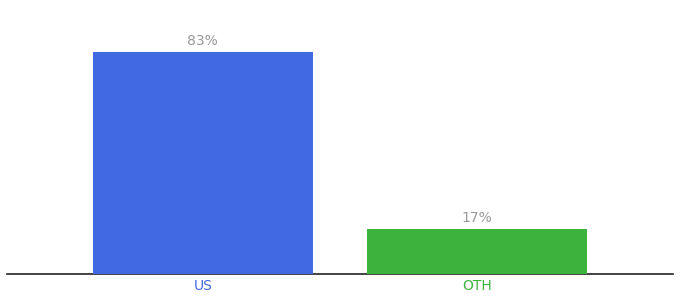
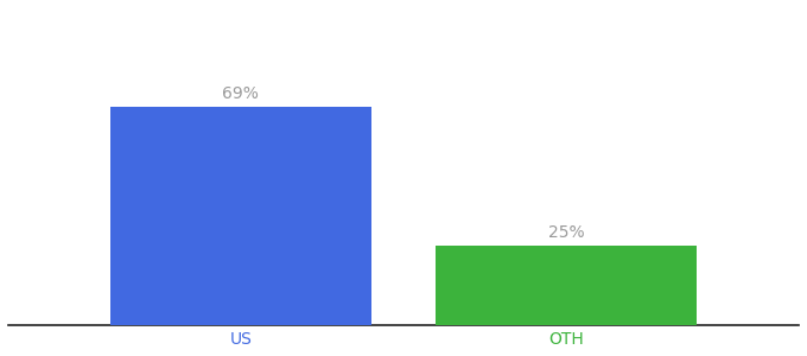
US: 83% -> 69%
OTH: 17% -> 25%
